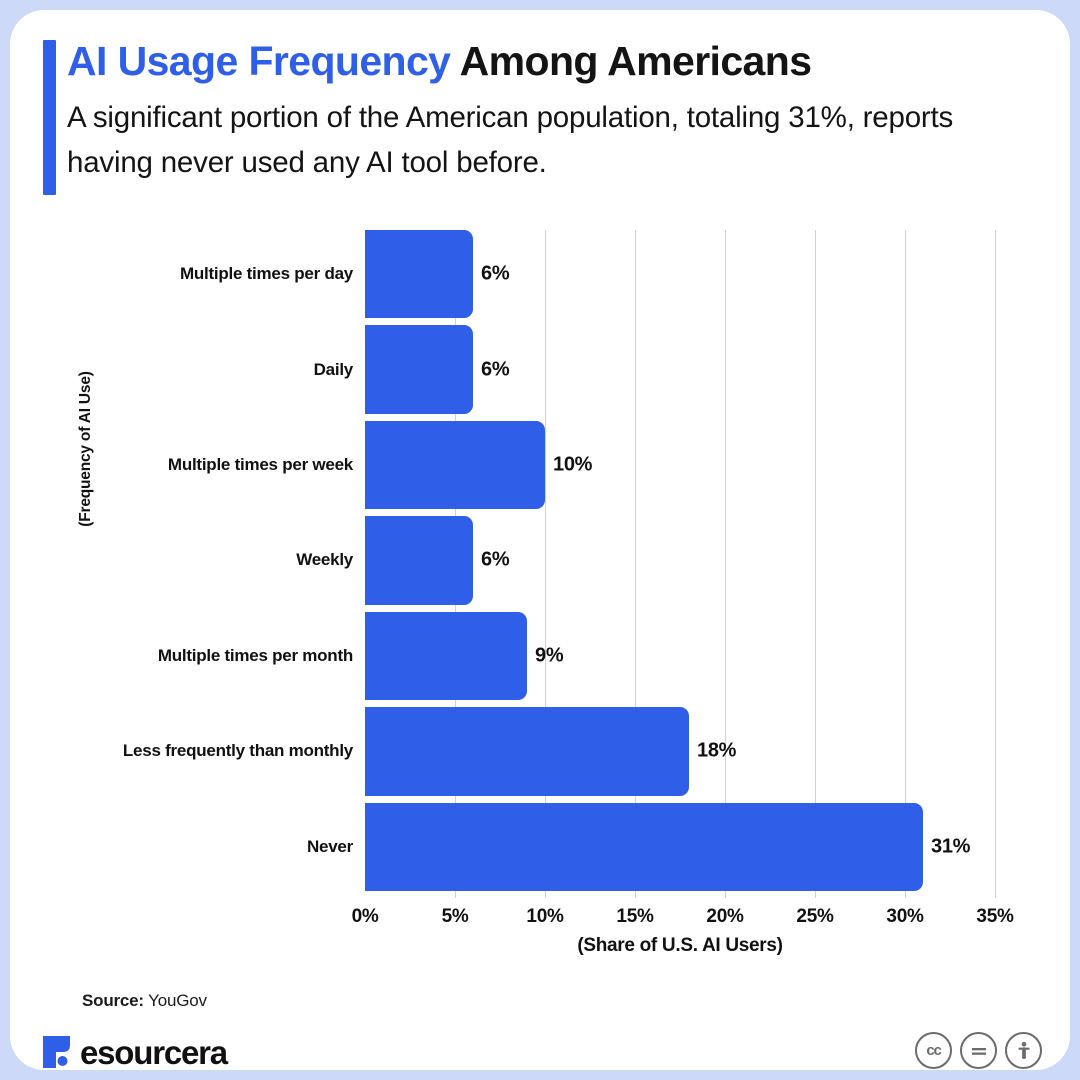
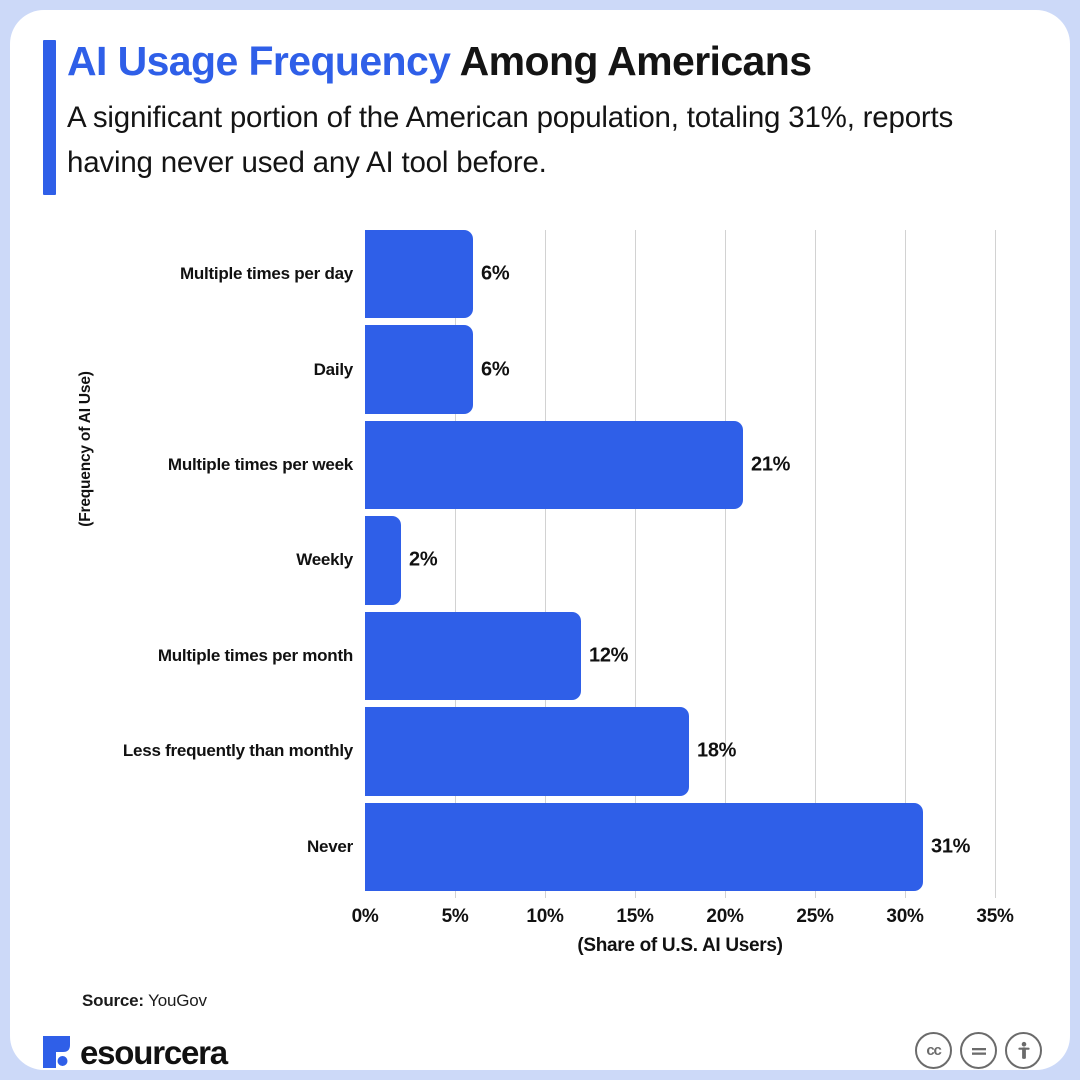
Multiple times per week: 10% -> 21%
Weekly: 6% -> 2%
Multiple times per month: 9% -> 12%
